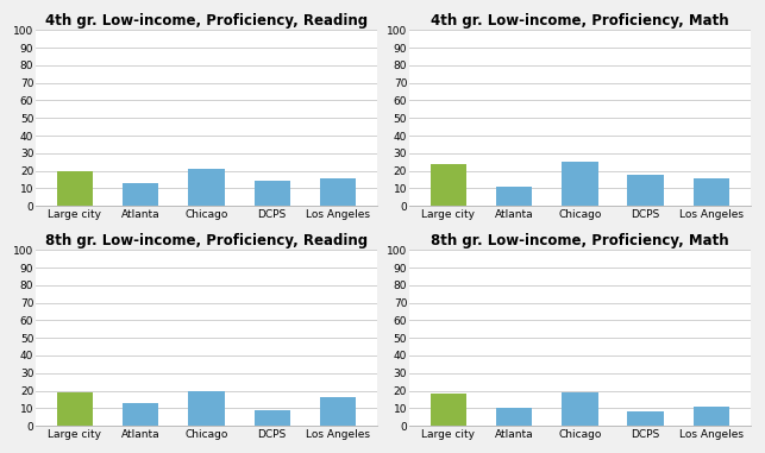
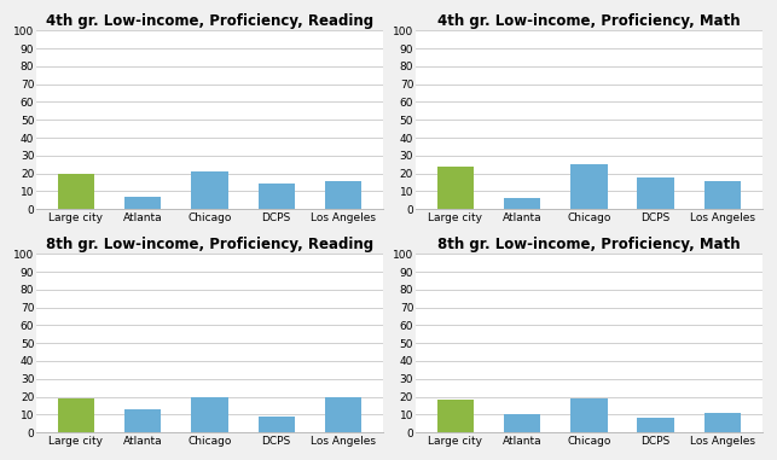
4th gr. Low-income, Proficiency, Reading/Atlanta: 13 -> 7
4th gr. Low-income, Proficiency, Math/Atlanta: 11 -> 6
8th gr. Low-income, Proficiency, Reading/Los Angeles: 16 -> 20
